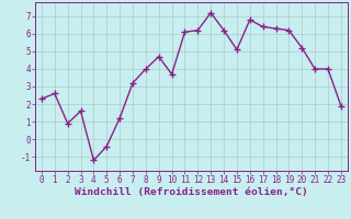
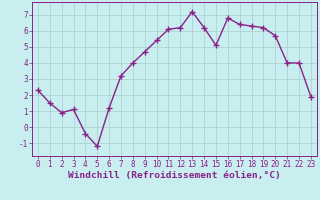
1: 2.6 -> 1.5
3: 1.6 -> 1.1
4: -1.2 -> -0.4
5: -0.4 -> -1.2
10: 3.7 -> 5.4
20: 5.2 -> 5.7
